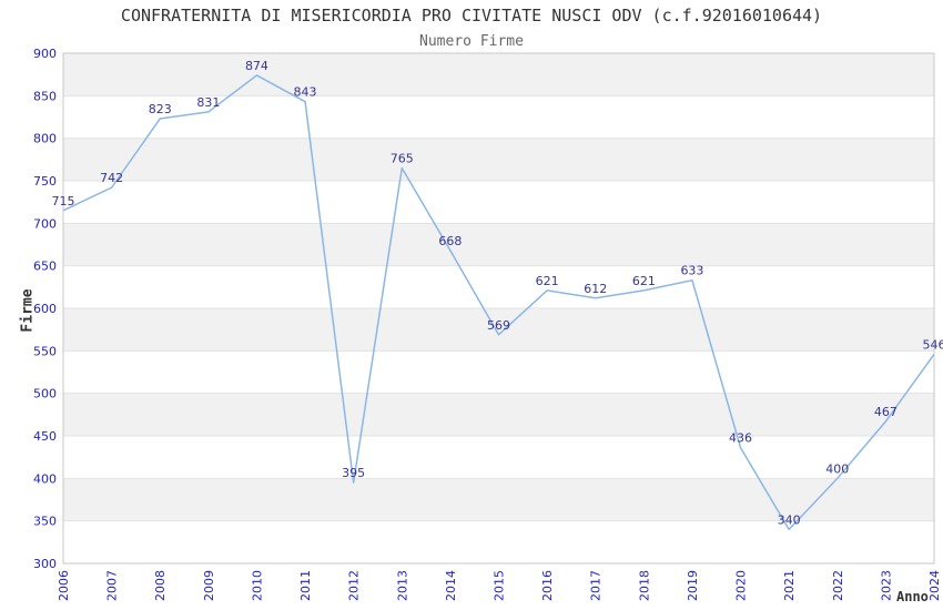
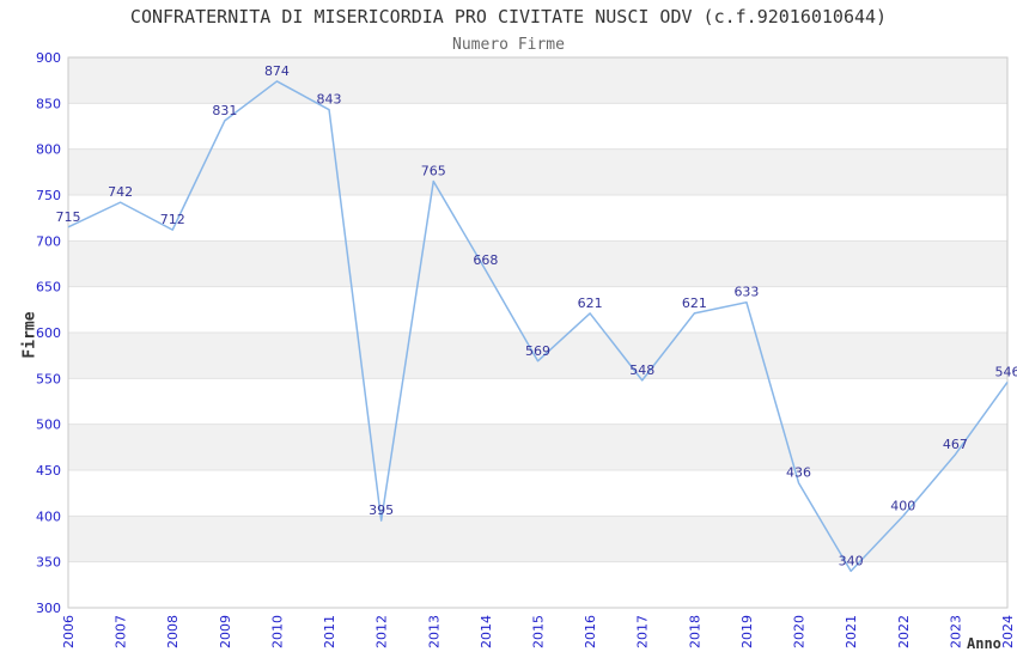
2008: 823 -> 712
2017: 612 -> 548
